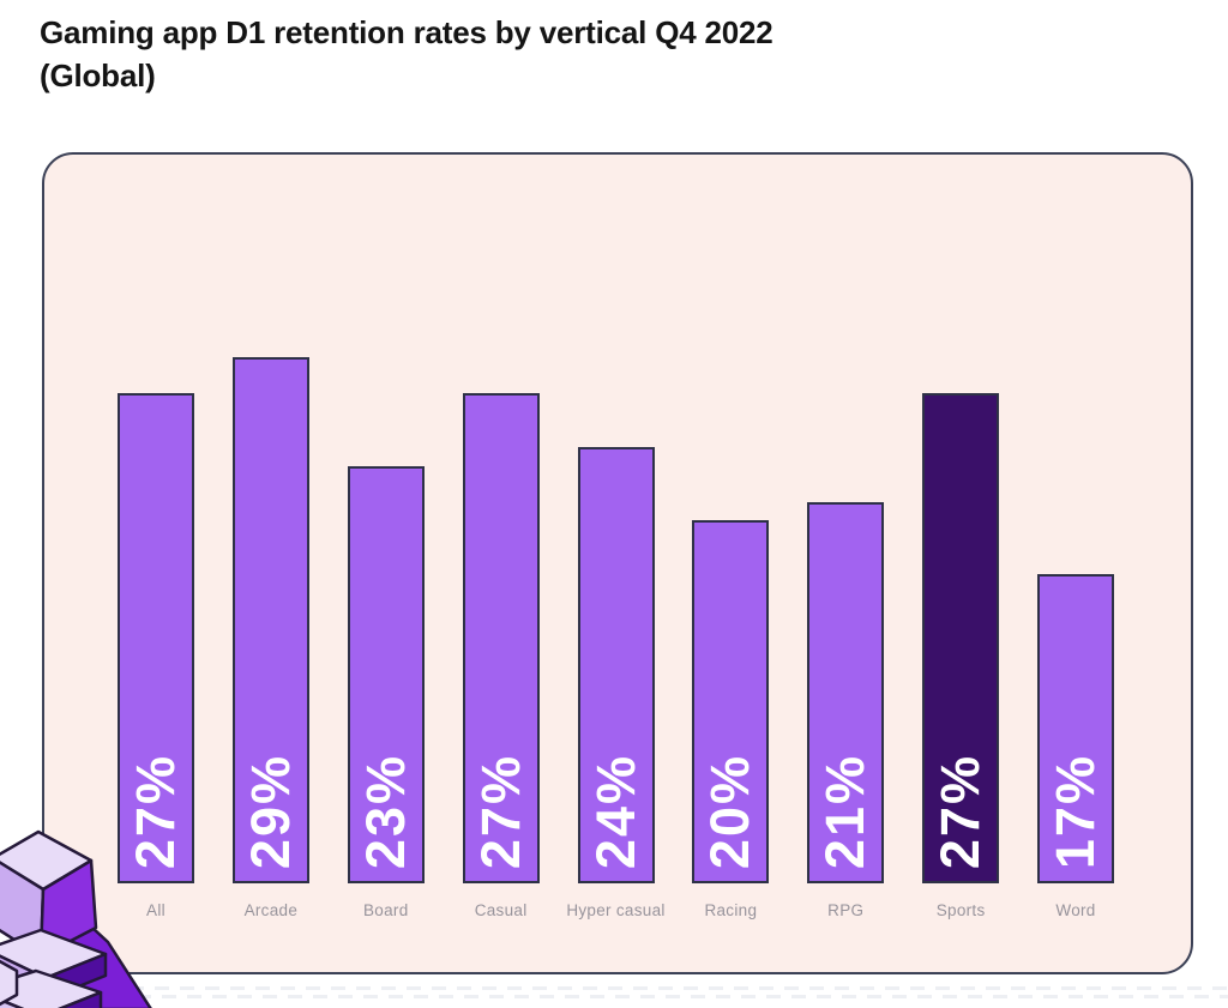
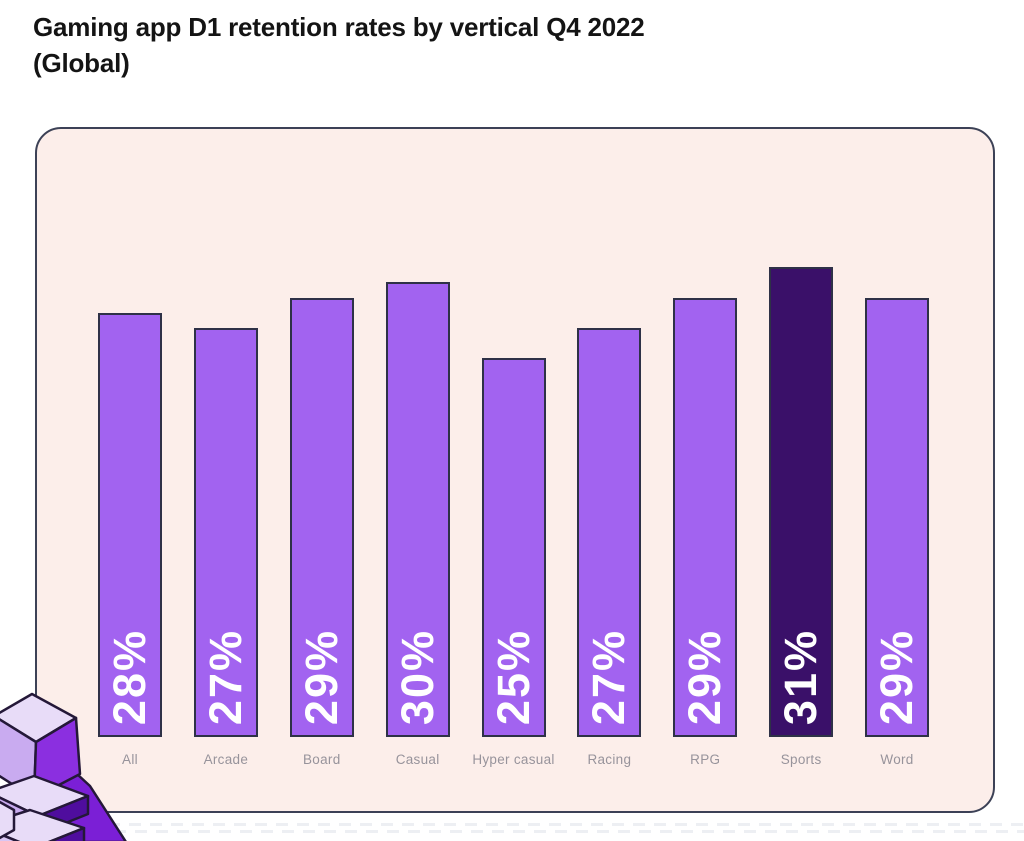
All: 27% -> 28%
Arcade: 29% -> 27%
Board: 23% -> 29%
Casual: 27% -> 30%
Hyper casual: 24% -> 25%
Racing: 20% -> 27%
RPG: 21% -> 29%
Sports: 27% -> 31%
Word: 17% -> 29%
